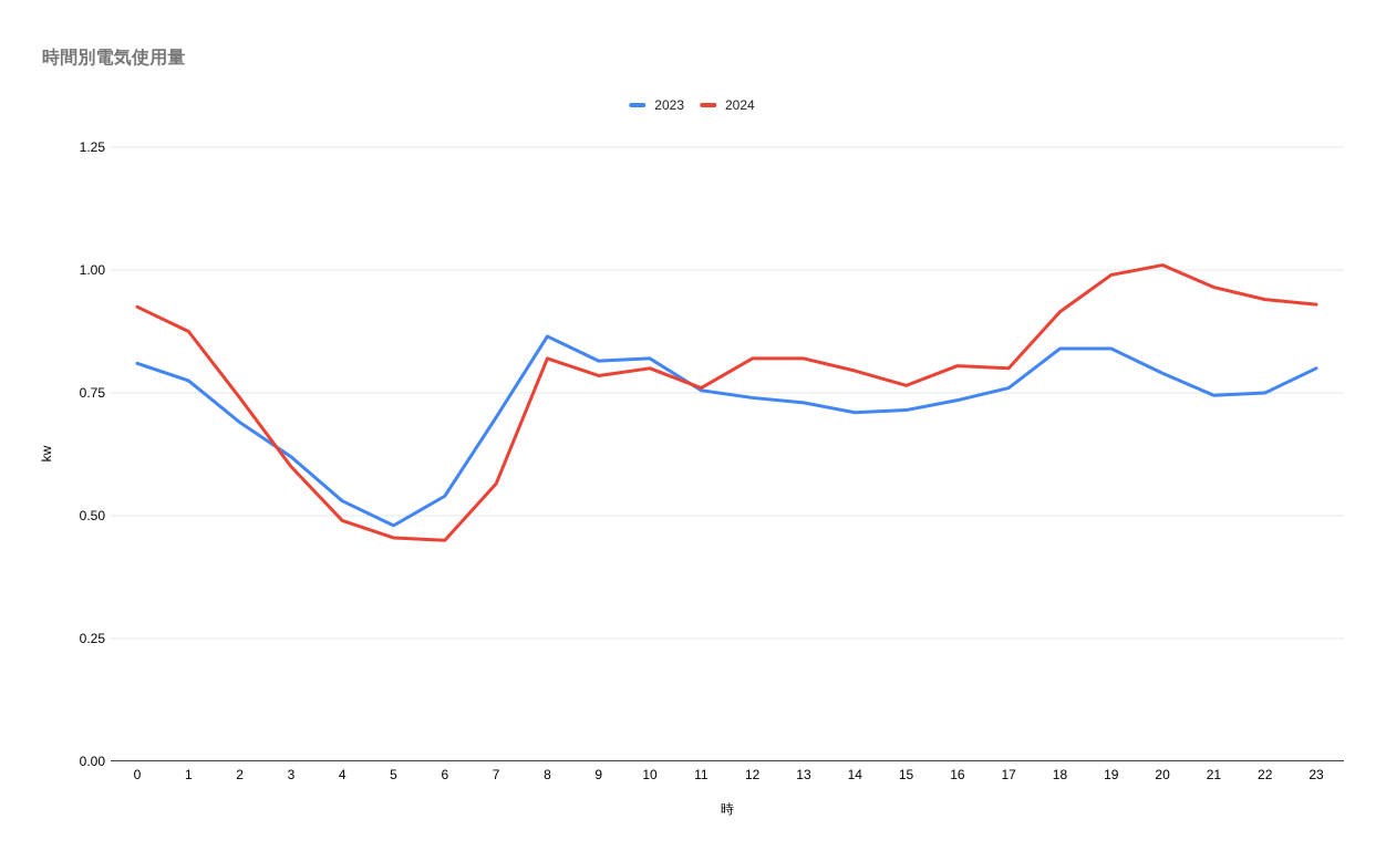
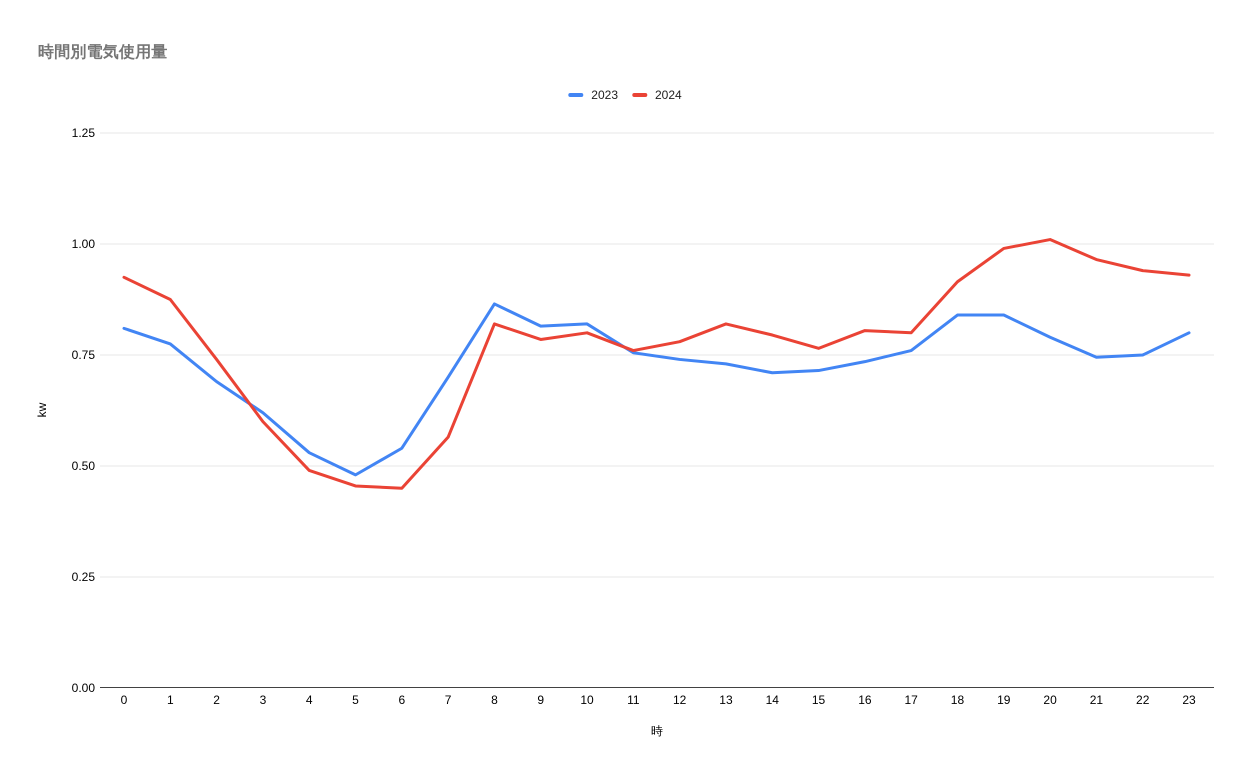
2024/12: 0.82 -> 0.78
